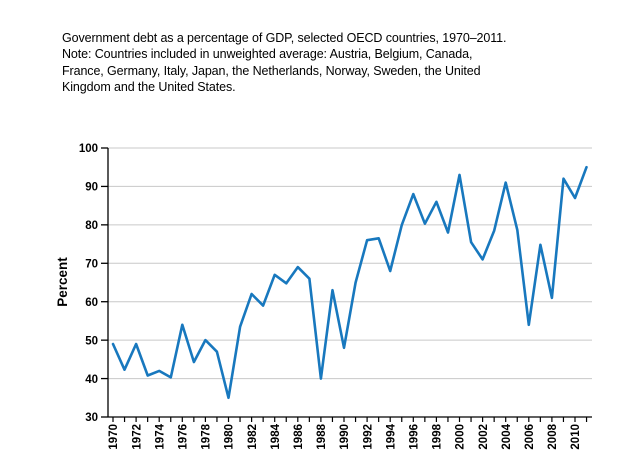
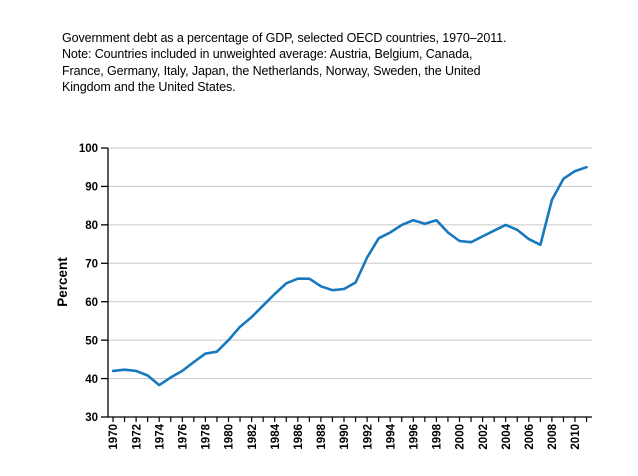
1970: 49 -> 42
1972: 49 -> 42
1974: 42 -> 38
1976: 54 -> 42
1978: 50 -> 46
1980: 35 -> 50
1982: 62 -> 56
1984: 67 -> 62
1986: 69 -> 66
1988: 40 -> 64
1990: 48 -> 63
1992: 76 -> 72
1994: 68 -> 78
1996: 88 -> 81
1998: 86 -> 81
2000: 93 -> 76
2002: 71 -> 77
2004: 91 -> 80
2006: 54 -> 76
2008: 61 -> 86
2010: 87 -> 94
